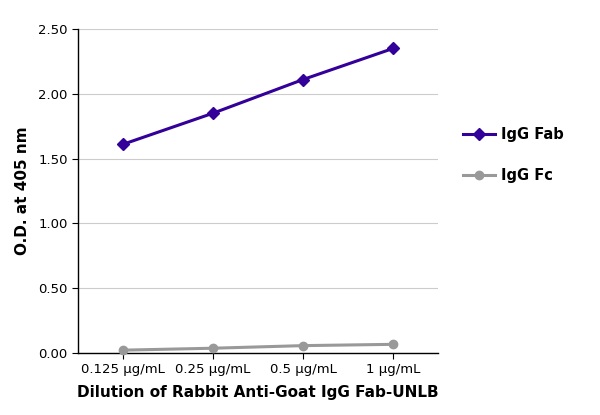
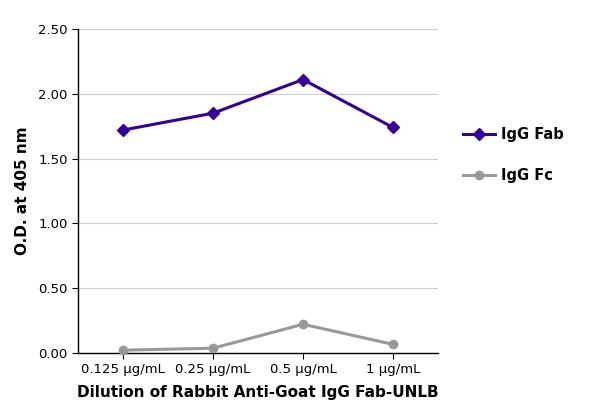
IgG Fab/0.125 μg/mL: 1.61 -> 1.72
IgG Fc/0.5 μg/mL: 0.06 -> 0.22
IgG Fab/1 μg/mL: 2.35 -> 1.74
